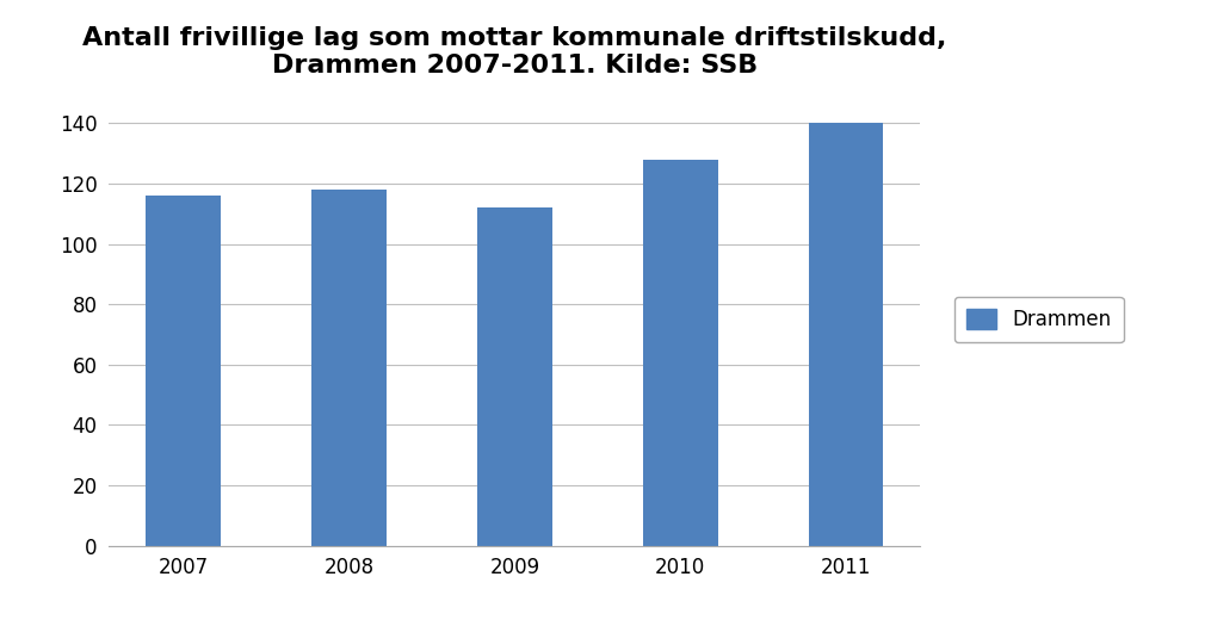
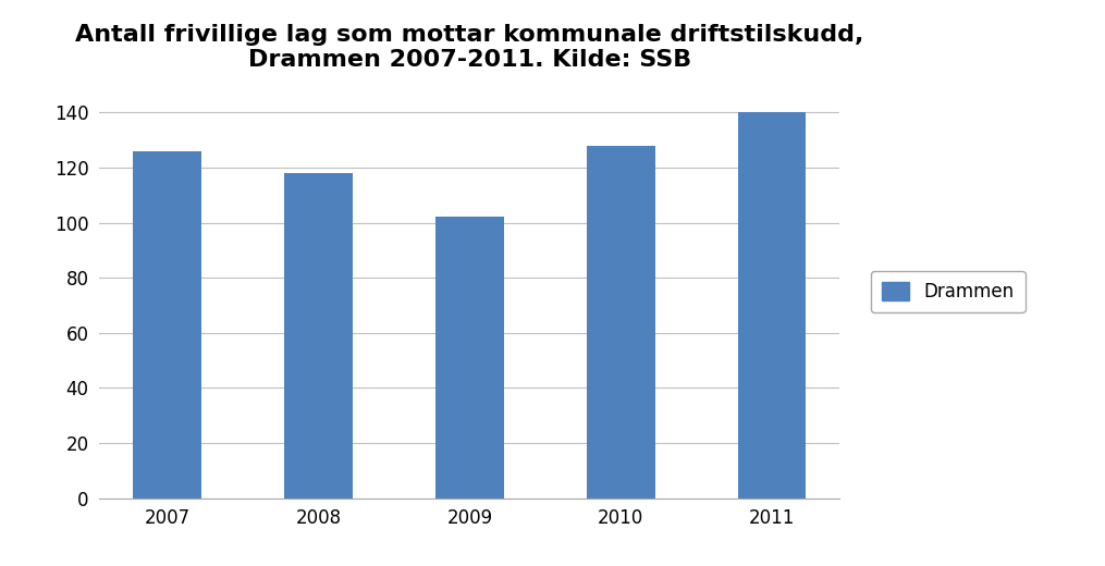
2007: 116 -> 126
2009: 112 -> 102
